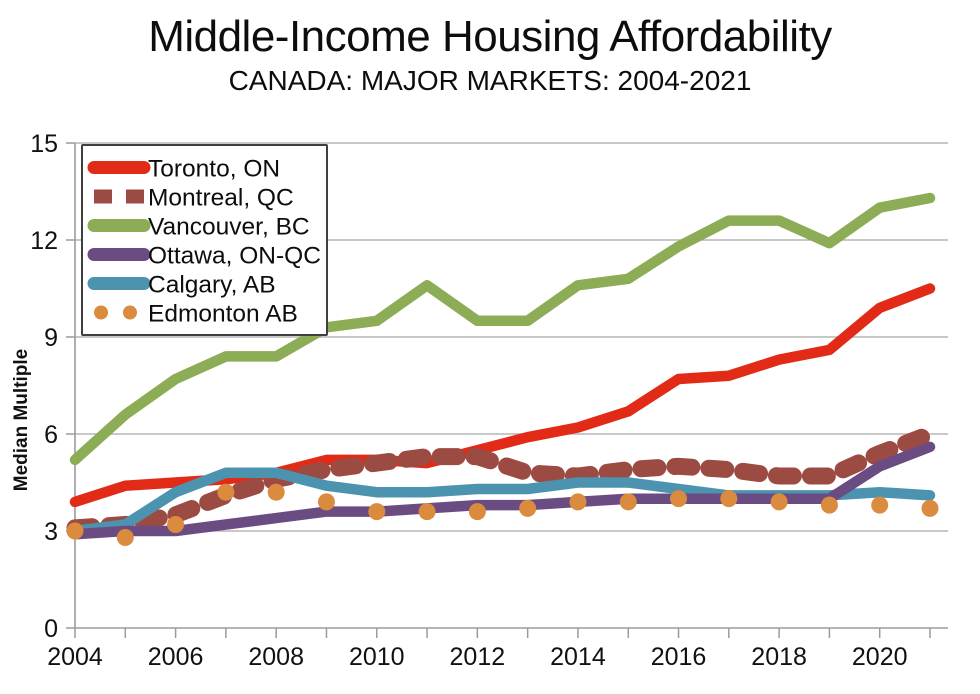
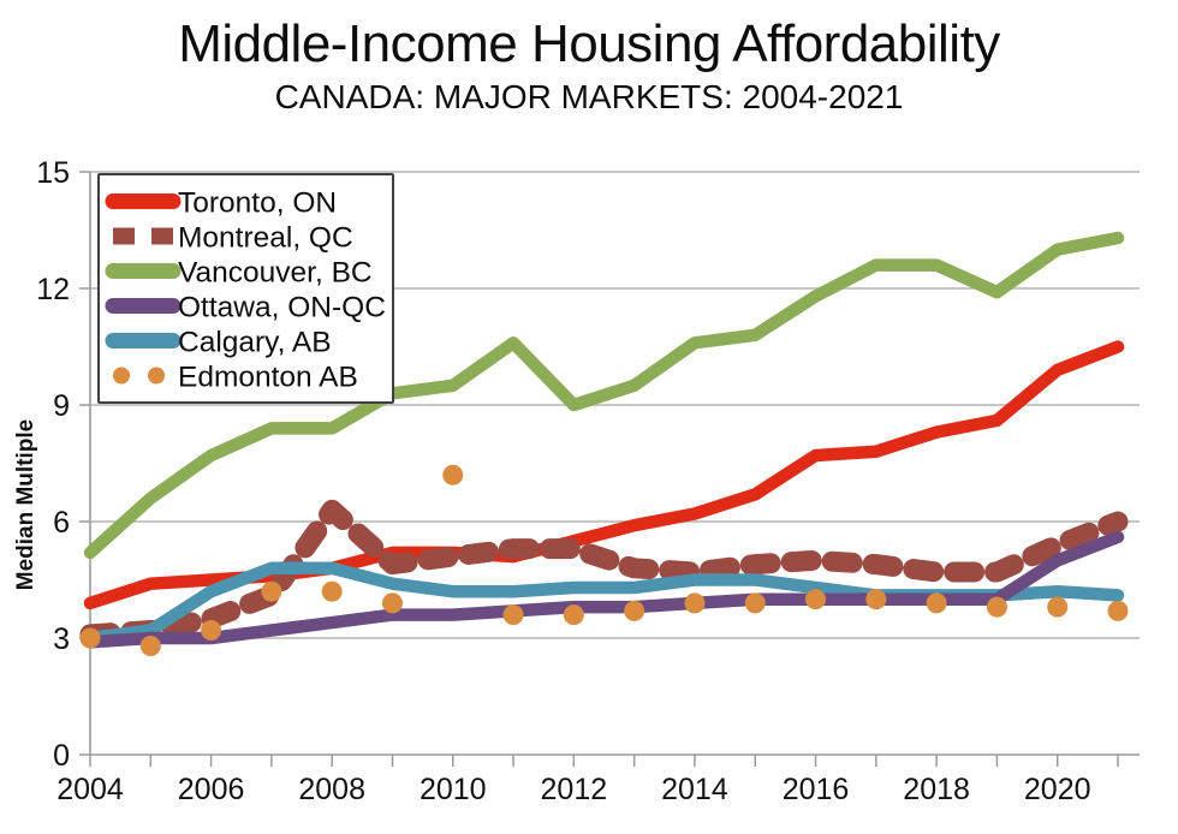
Montreal, QC/2008: 4.6 -> 6.3
Edmonton AB/2010: 3.6 -> 7.2
Vancouver, BC/2012: 9.5 -> 9.0
